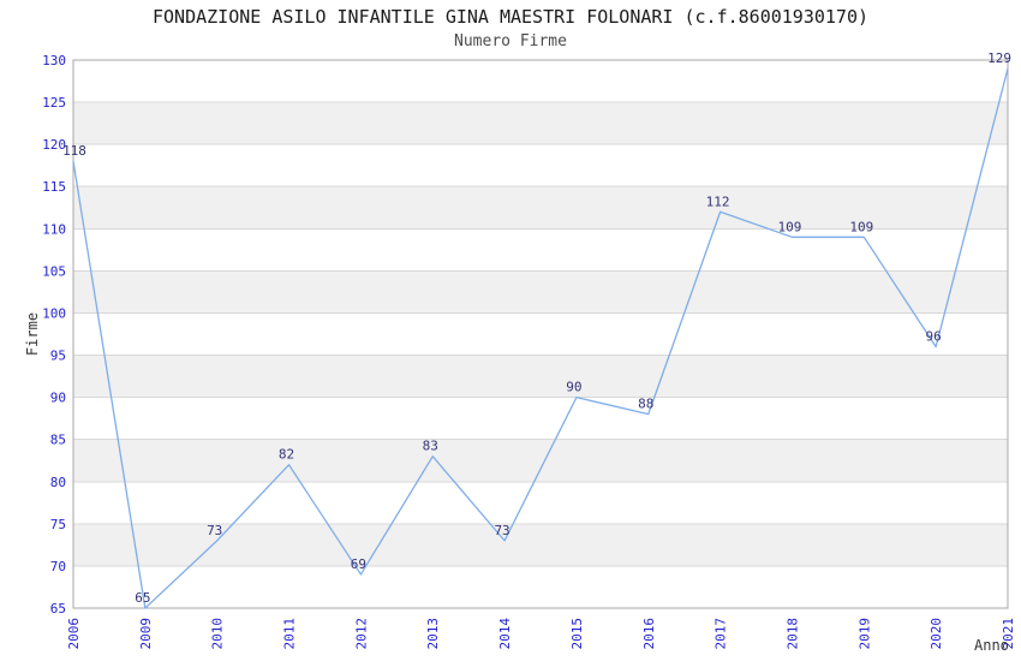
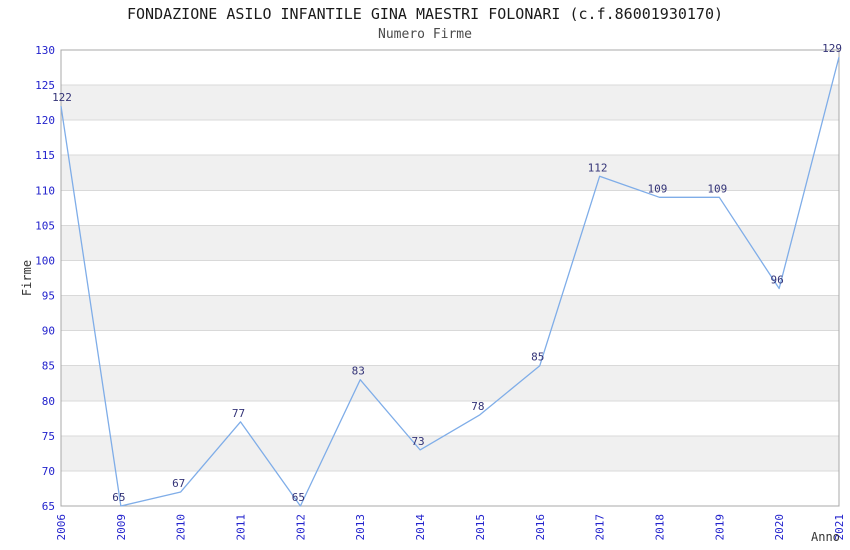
2006: 118 -> 122
2010: 73 -> 67
2011: 82 -> 77
2012: 69 -> 65
2015: 90 -> 78
2016: 88 -> 85
